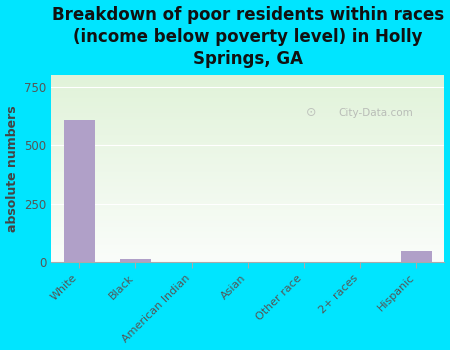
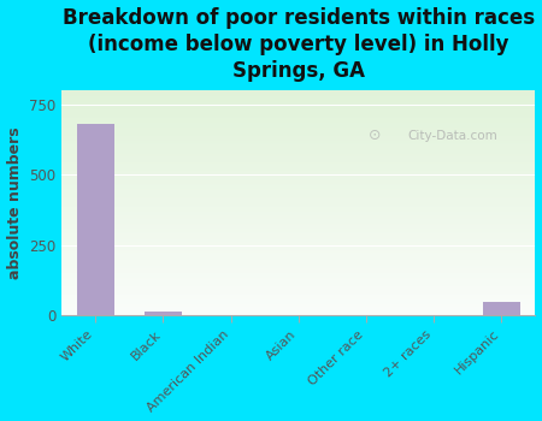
White: 610 -> 680
